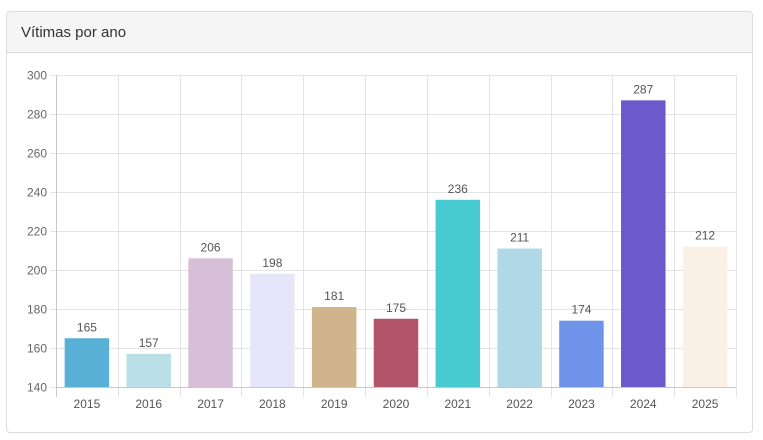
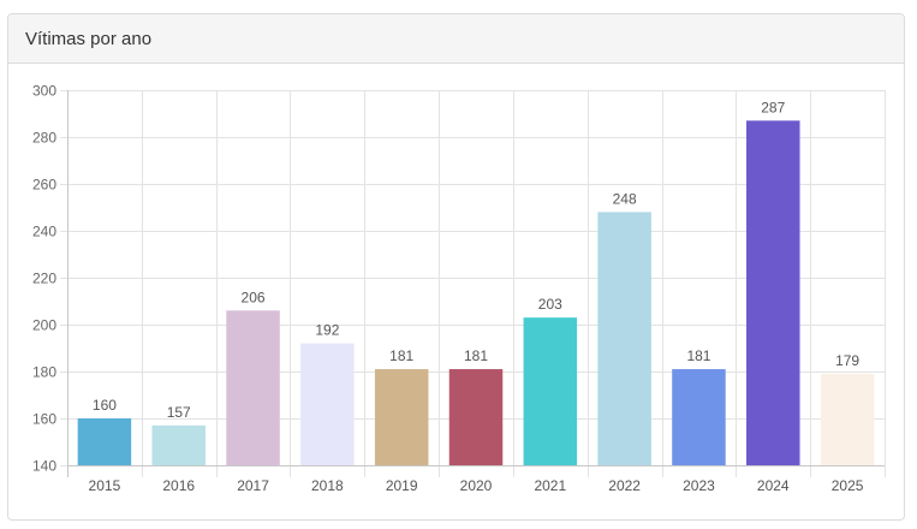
2015: 165 -> 160
2018: 198 -> 192
2020: 175 -> 181
2021: 236 -> 203
2022: 211 -> 248
2023: 174 -> 181
2025: 212 -> 179
